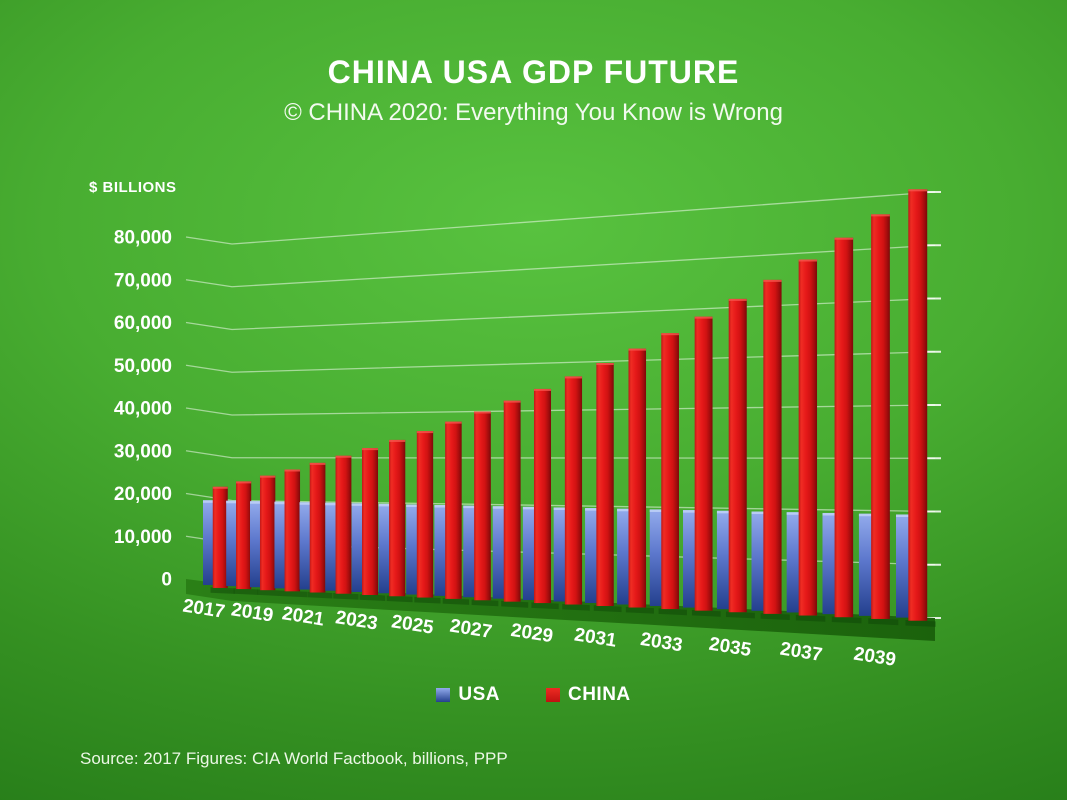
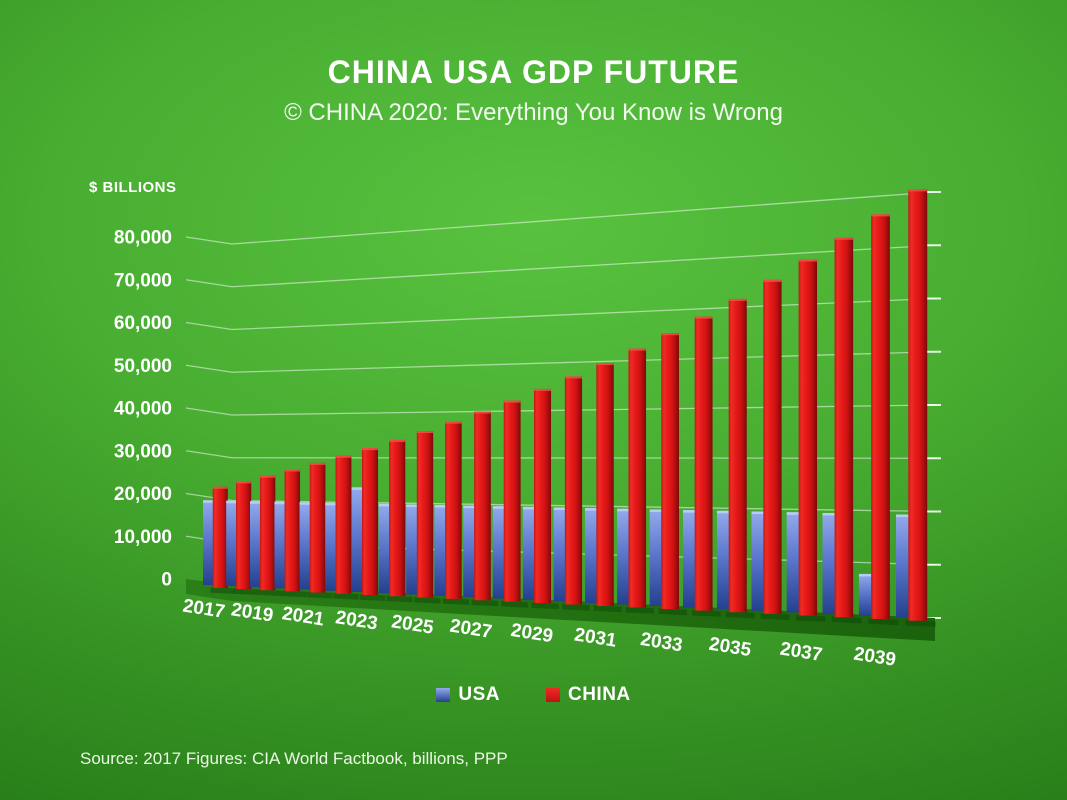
USA/2023: 19000 -> 23000
USA/2039: 19000 -> 8000
